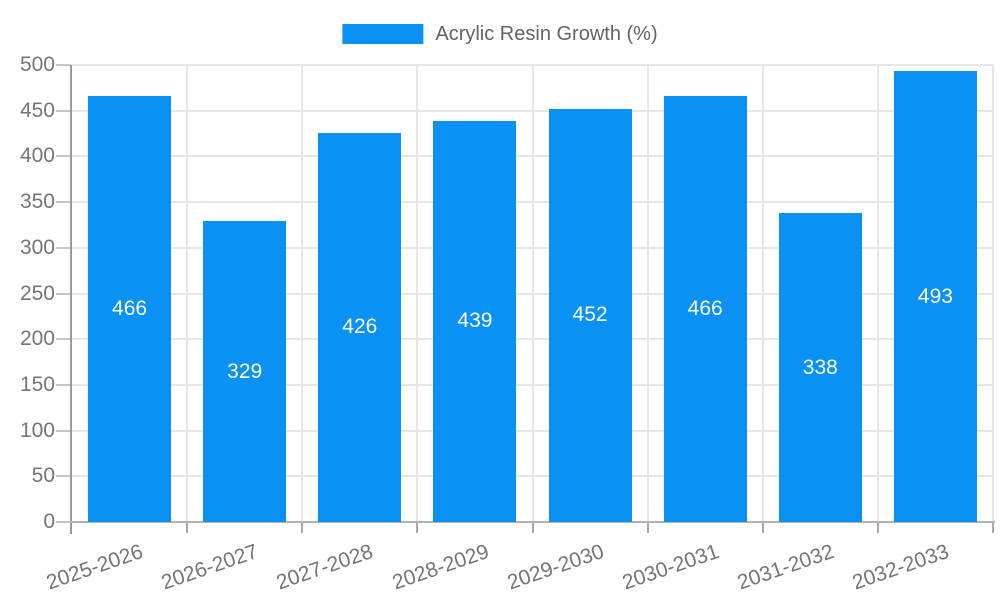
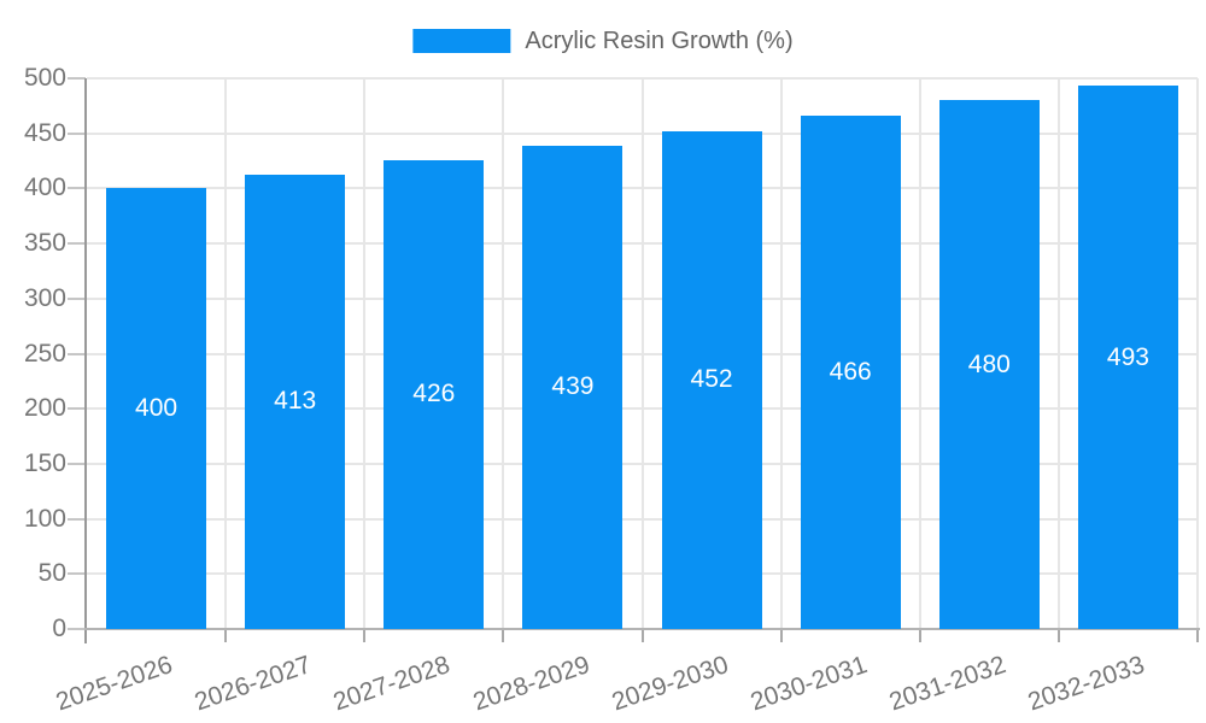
2025-2026: 466 -> 400
2026-2027: 329 -> 413
2031-2032: 338 -> 480
